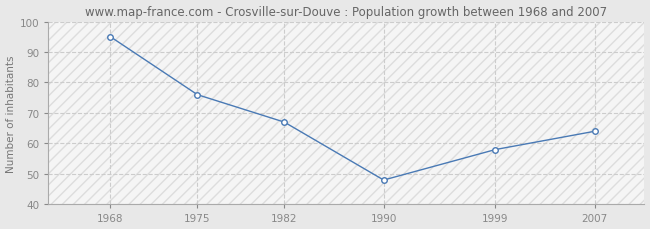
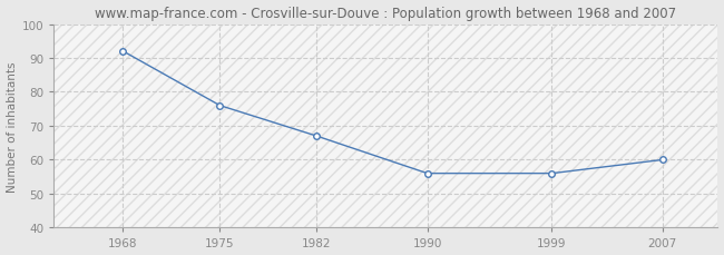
1968: 95 -> 92
1990: 48 -> 56
1999: 58 -> 56
2007: 64 -> 60
